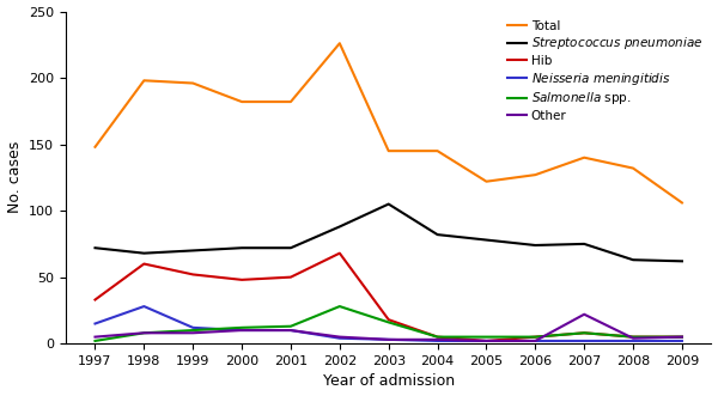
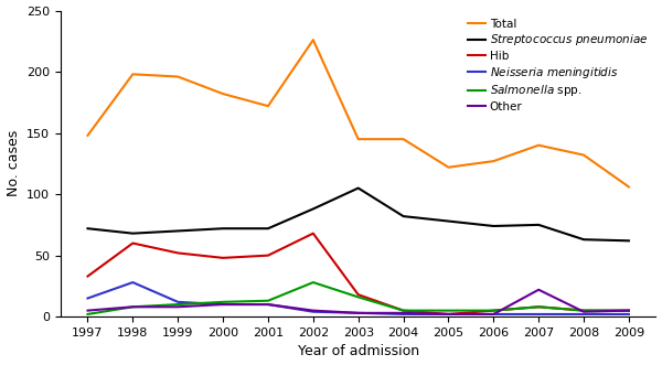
Total/2001: 182 -> 172
